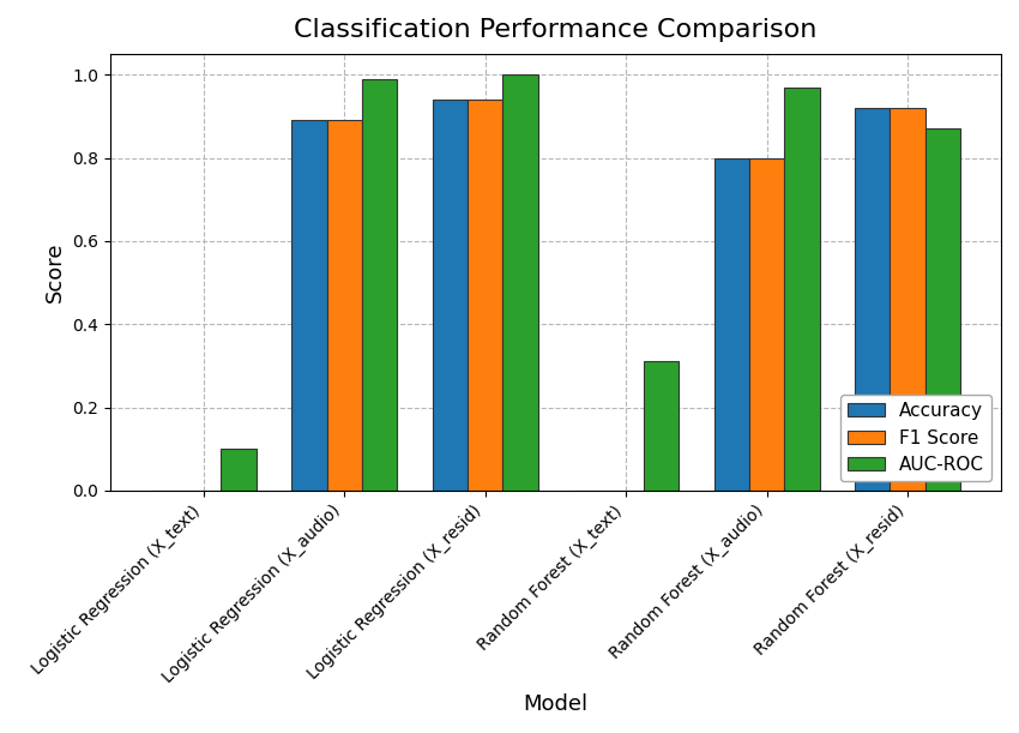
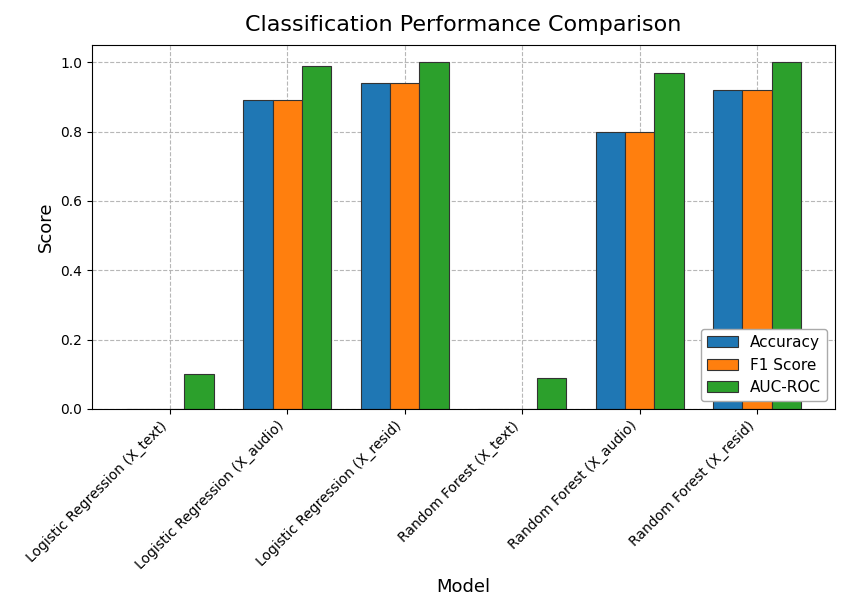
AUC-ROC/Random Forest (X_text): 0.31 -> 0.09
AUC-ROC/Random Forest (X_resid): 0.87 -> 1.00
